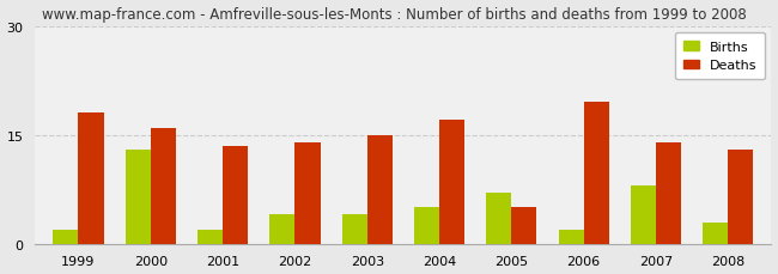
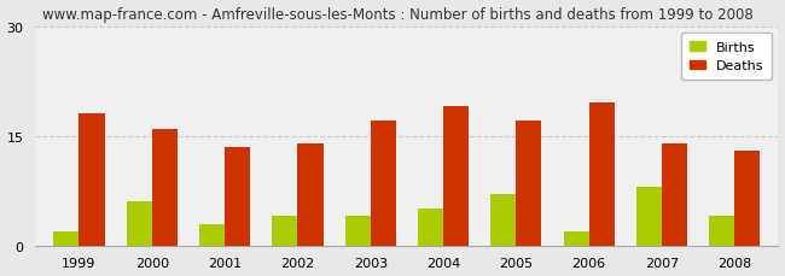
Births/2000: 13 -> 6
Births/2001: 2 -> 3
Deaths/2003: 15.0 -> 17.0
Deaths/2004: 17.0 -> 19.0
Deaths/2005: 5.0 -> 17.0
Births/2008: 3 -> 4
